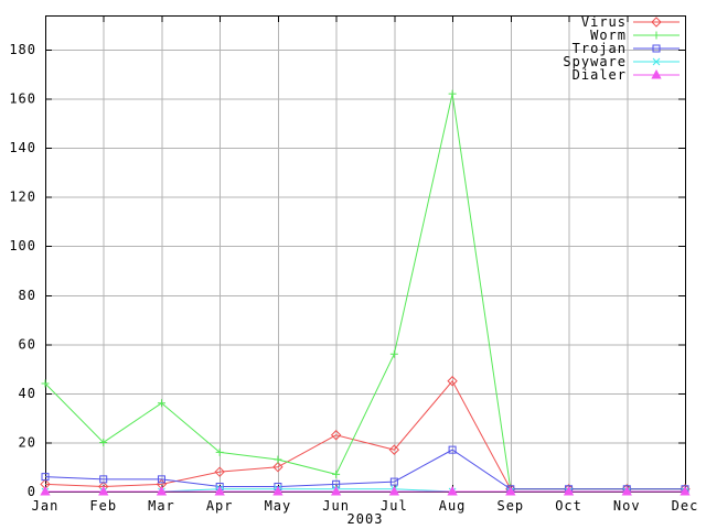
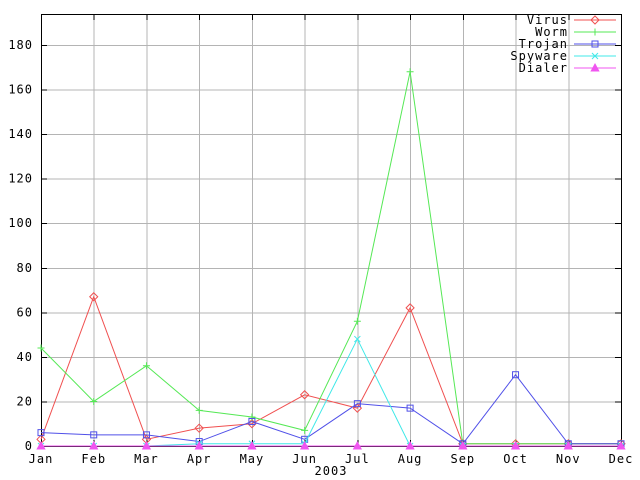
Virus/Feb: 2 -> 67
Trojan/May: 2 -> 11
Trojan/Jul: 4 -> 19
Spyware/Jul: 1 -> 48
Virus/Aug: 45 -> 62
Worm/Aug: 162 -> 168
Trojan/Oct: 1 -> 32
